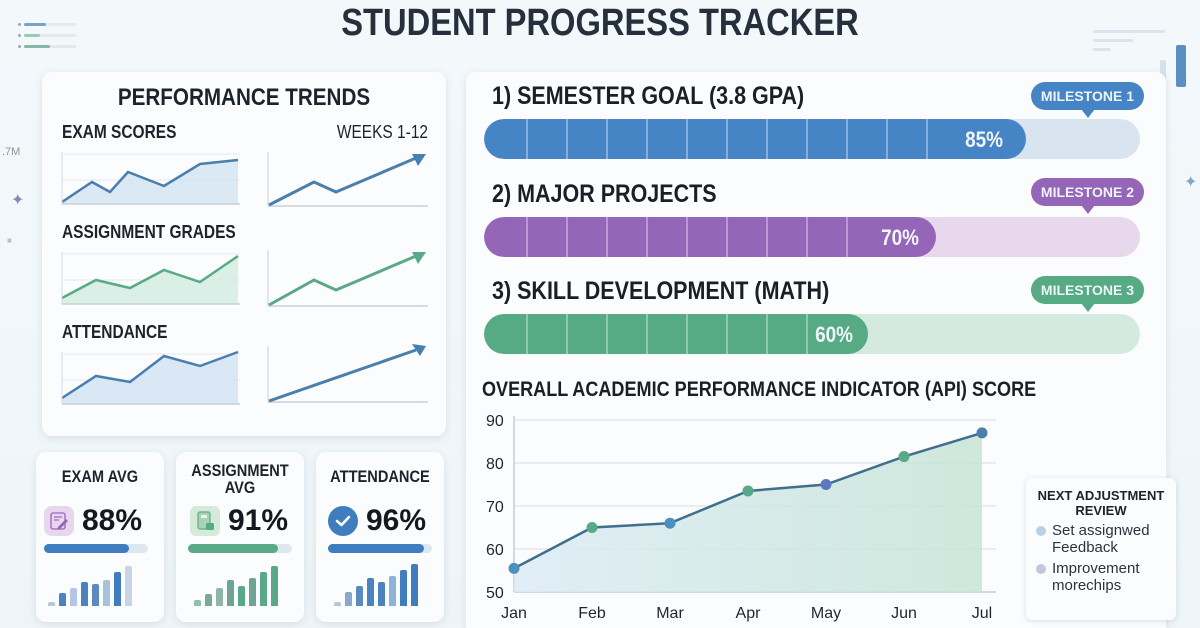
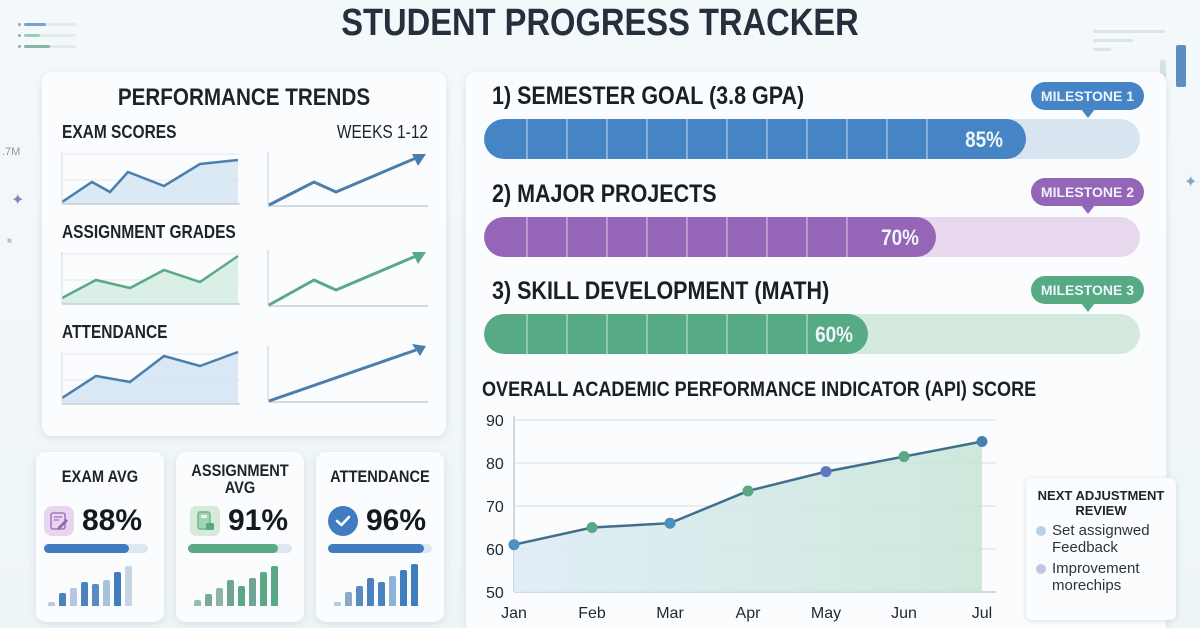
Jan: 56 -> 61
May: 75 -> 78
Jul: 87 -> 85
